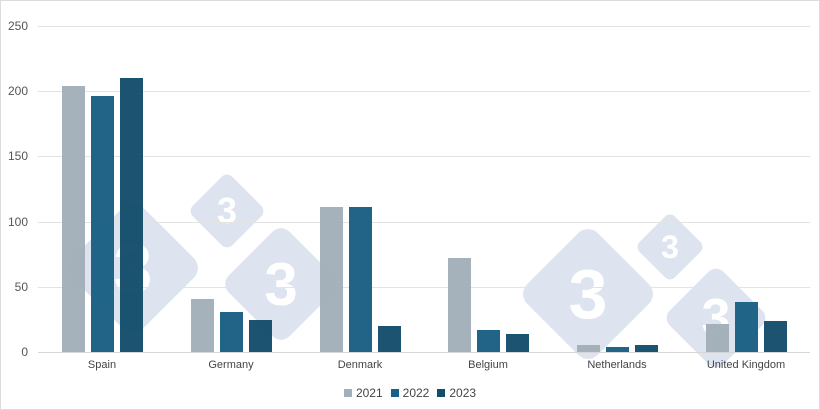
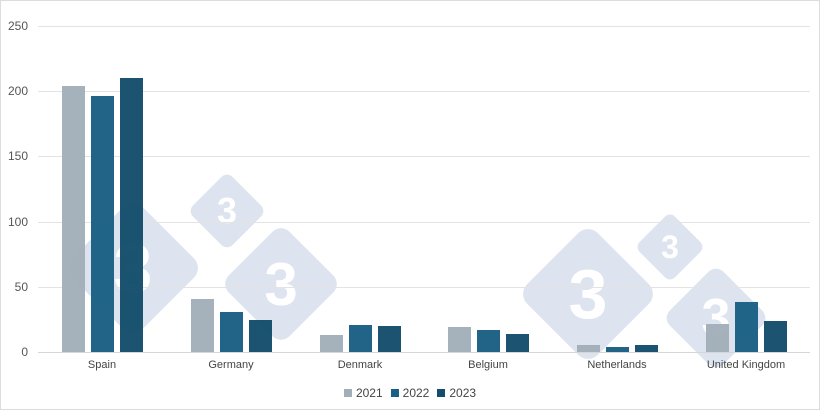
2021/Denmark: 111 -> 13
2022/Denmark: 111 -> 20
2021/Belgium: 72 -> 19
